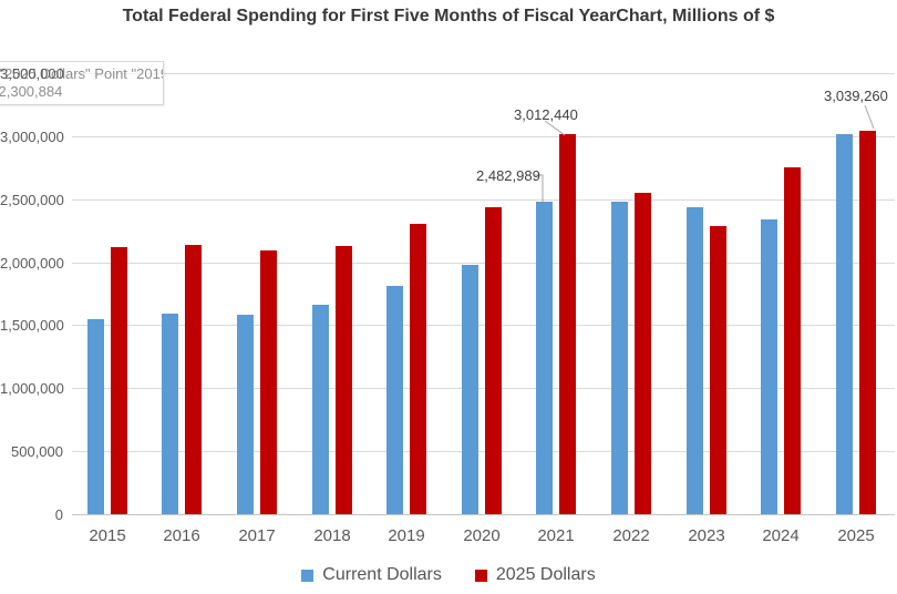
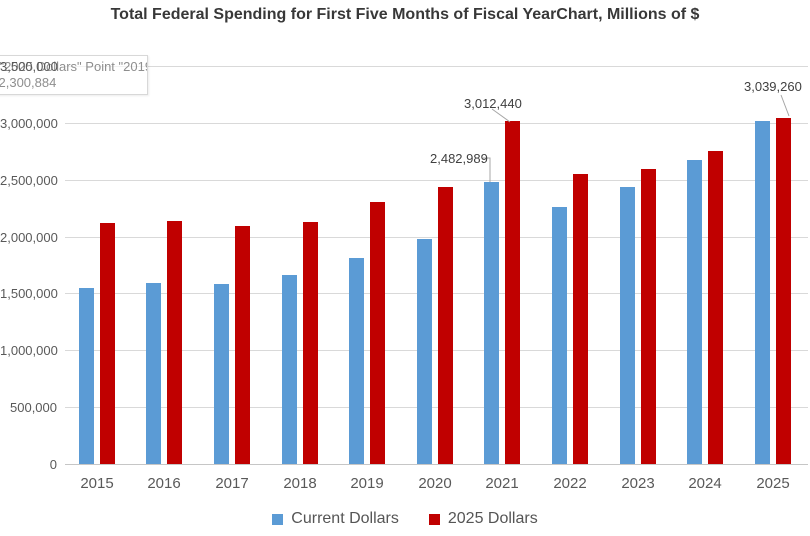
Current Dollars/2022: 2480000 -> 2260000
2025 Dollars/2023: 2290000 -> 2590000
Current Dollars/2024: 2340000 -> 2670000
